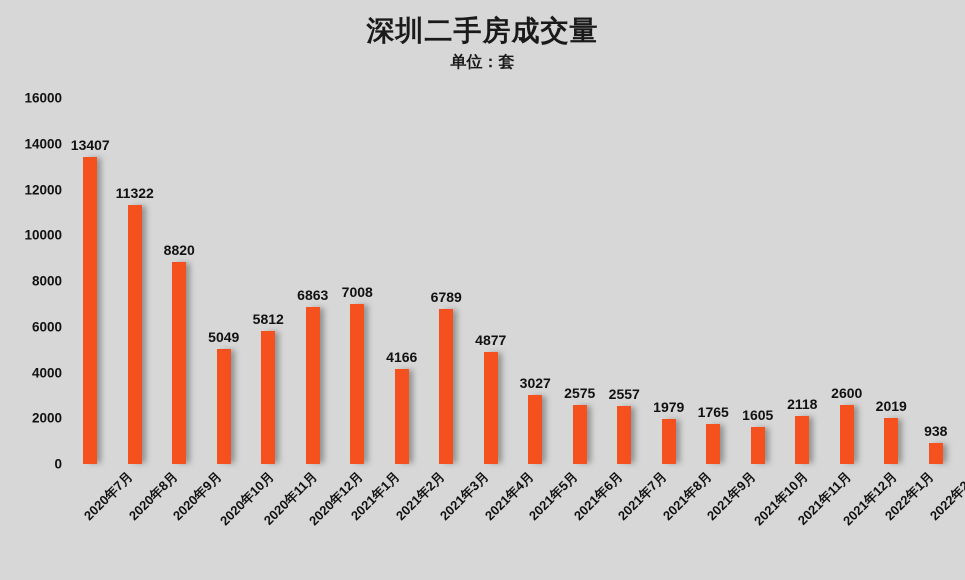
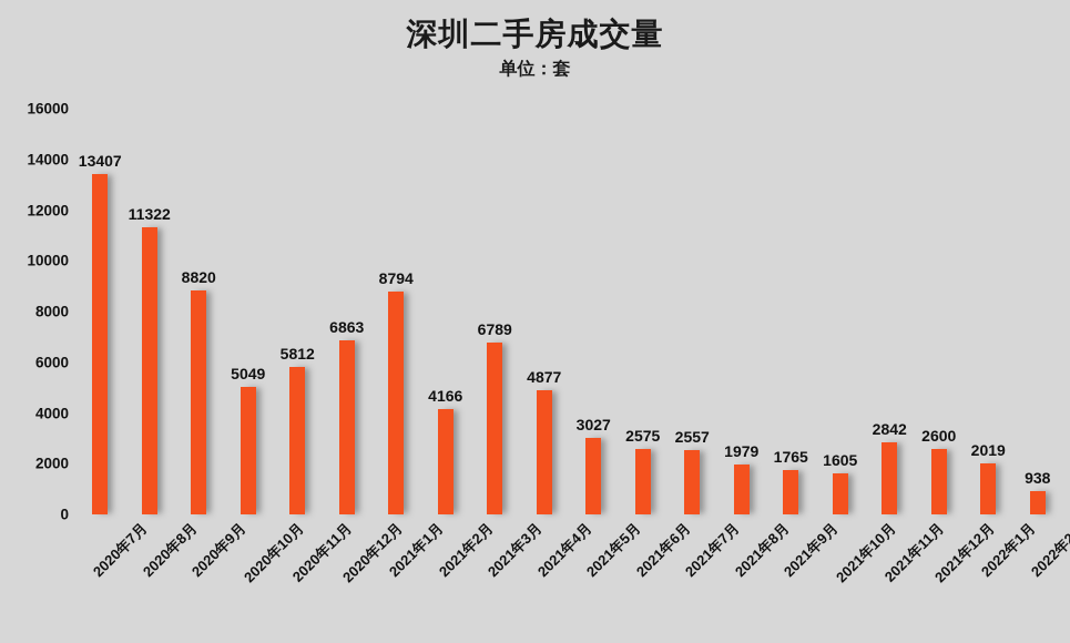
2021年1月: 7008 -> 8794
2021年11月: 2118 -> 2842
